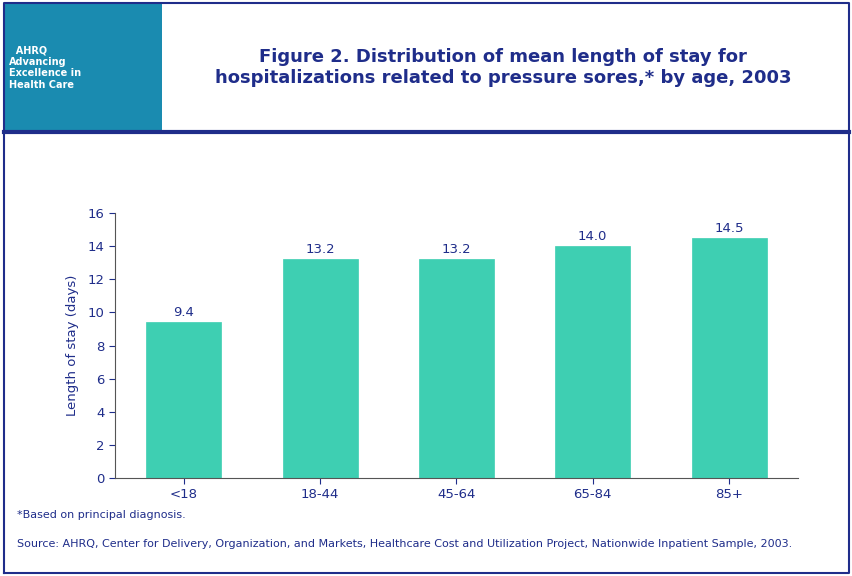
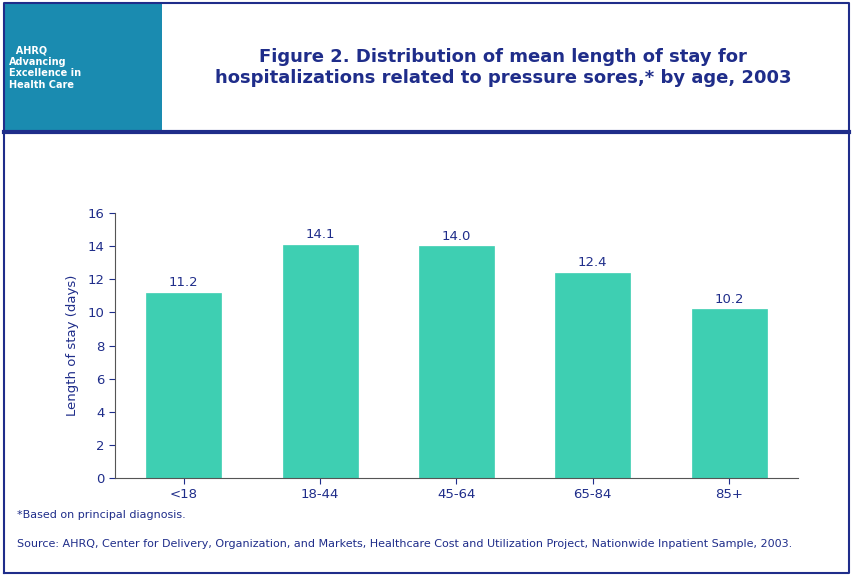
<18: 9.4 -> 11.2
18-44: 13.2 -> 14.1
45-64: 13.2 -> 14.0
65-84: 14.0 -> 12.4
85+: 14.5 -> 10.2
